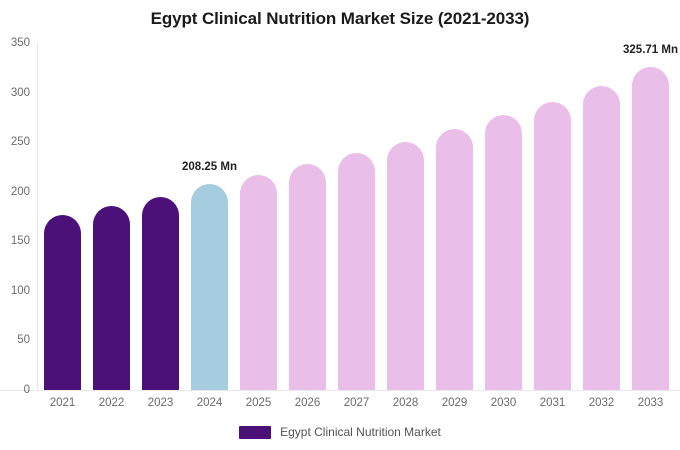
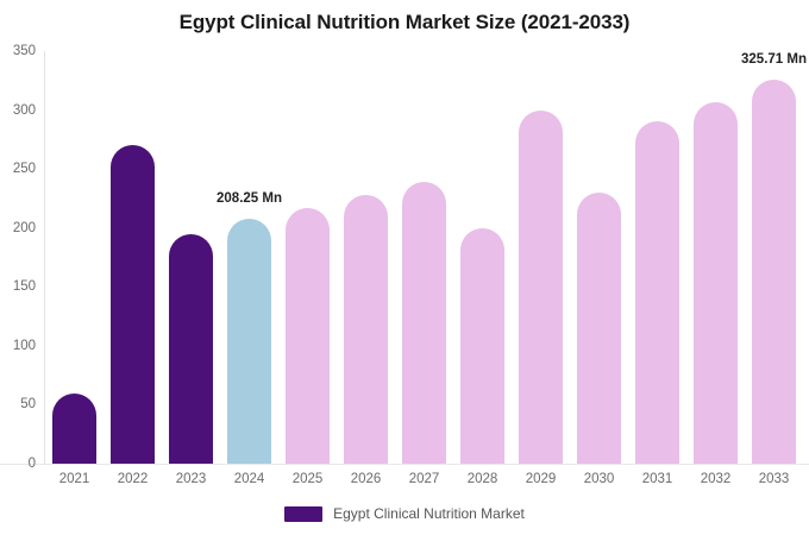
2021: 180 -> 60
2022: 190 -> 270
2028: 250 -> 200
2029: 260 -> 300
2030: 280 -> 230
